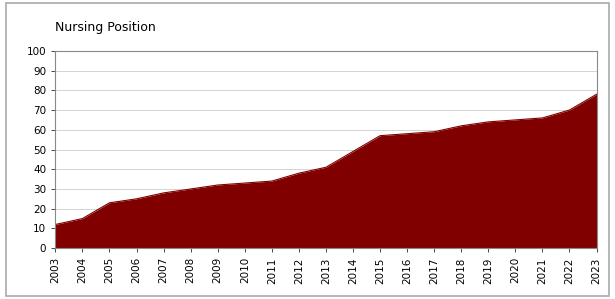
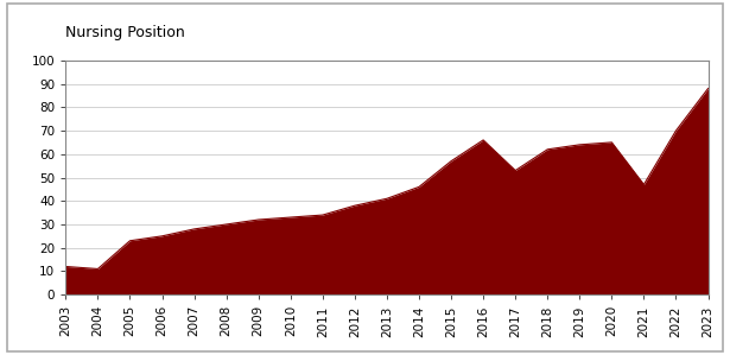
2004: 15 -> 11
2014: 49 -> 46
2016: 58 -> 66
2017: 59 -> 53
2021: 66 -> 47
2023: 78 -> 88
